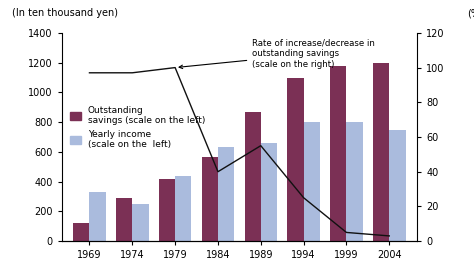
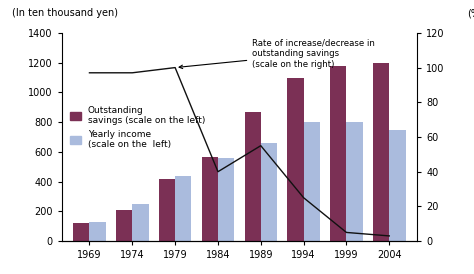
Yearly income (scale on the left)/1969: 330 -> 130
Outstanding savings (scale on the left)/1974: 290 -> 210
Yearly income (scale on the left)/1984: 630 -> 560
